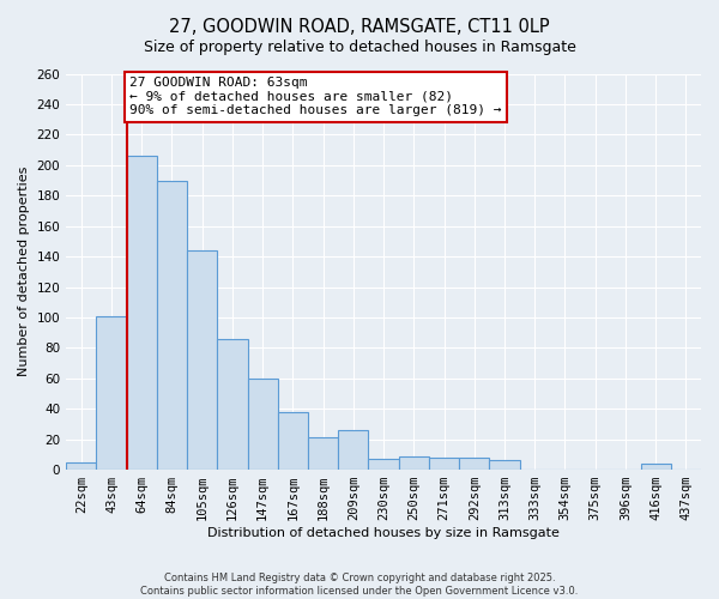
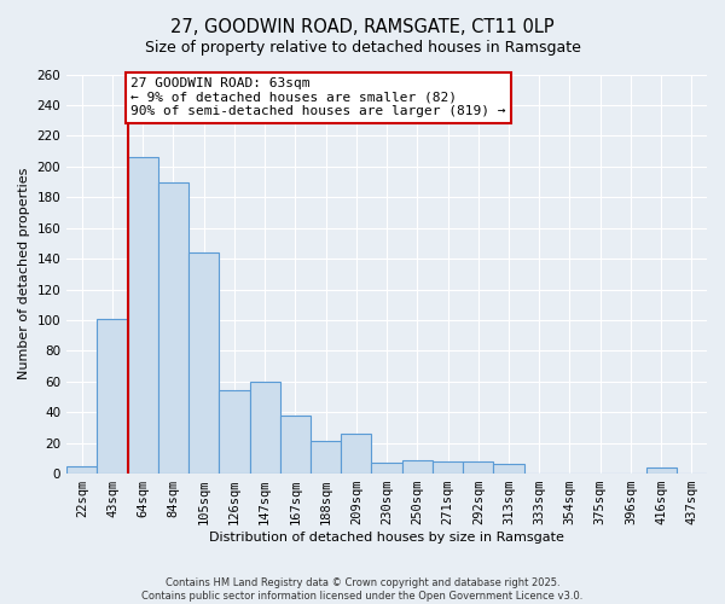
126sqm: 86 -> 54
